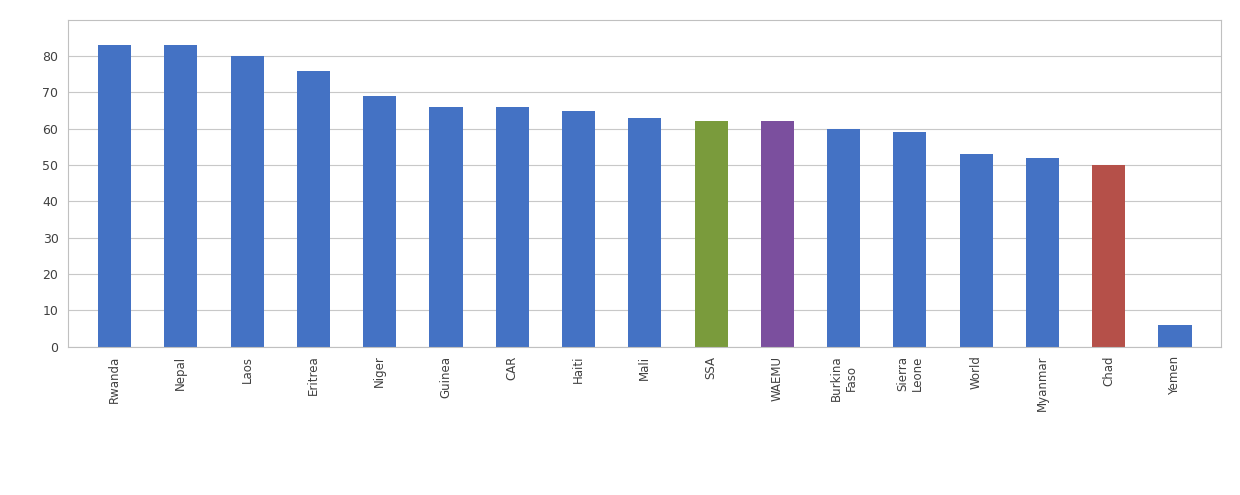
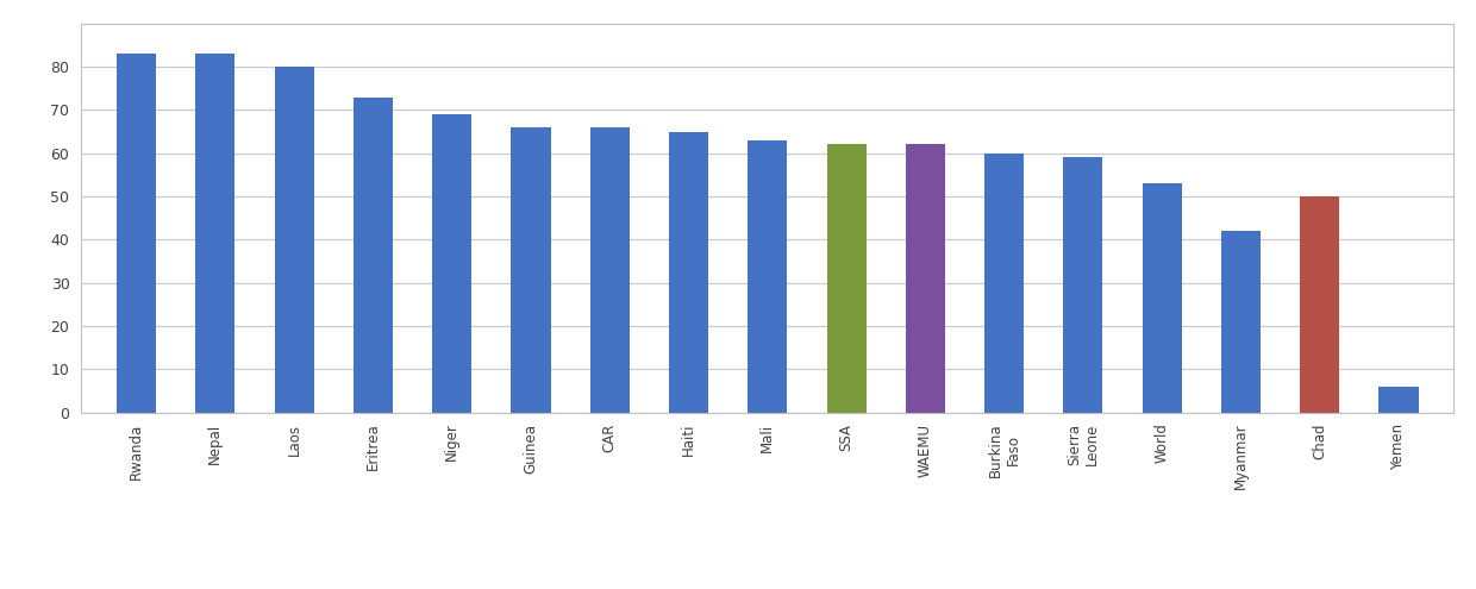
Eritrea: 76 -> 73
Myanmar: 52 -> 42
